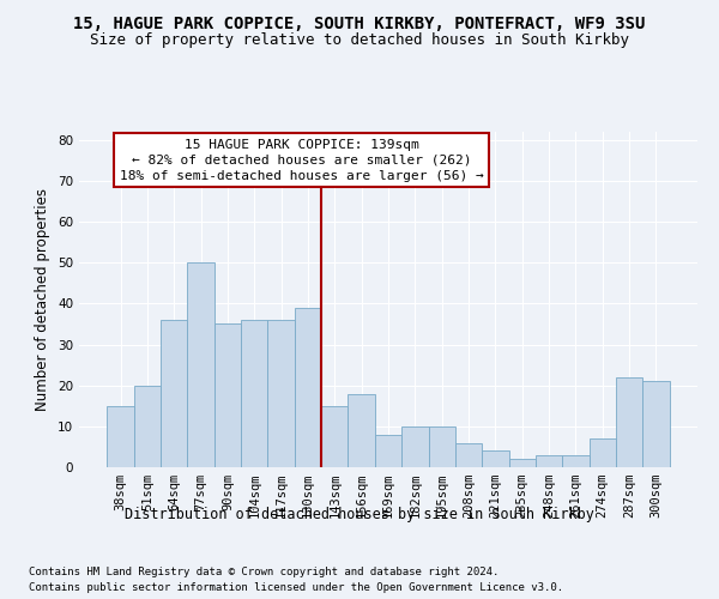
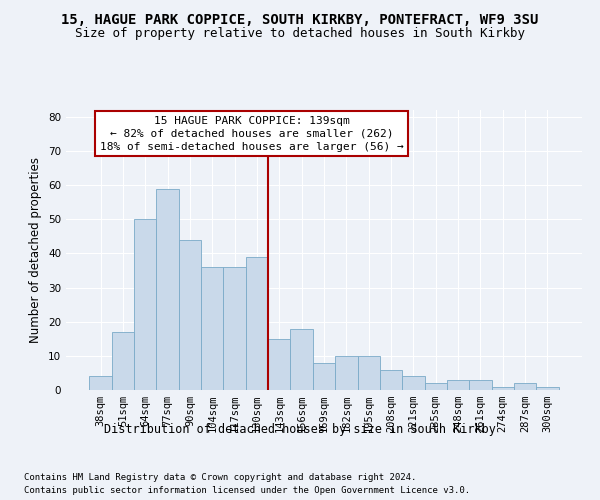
38sqm: 15 -> 4
51sqm: 20 -> 17
64sqm: 36 -> 50
77sqm: 50 -> 59
90sqm: 35 -> 44
274sqm: 7 -> 1
287sqm: 22 -> 2
300sqm: 21 -> 1
